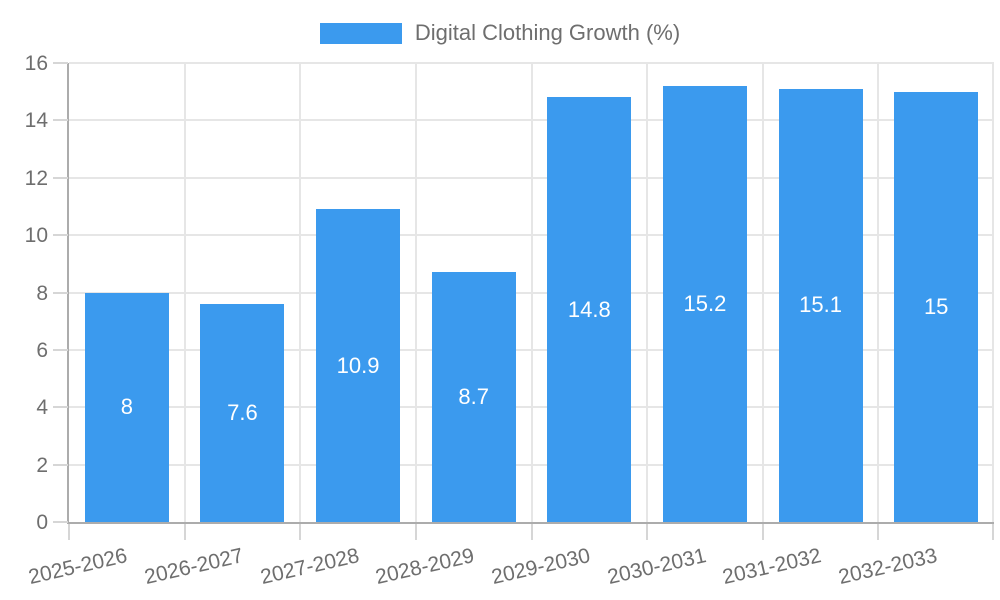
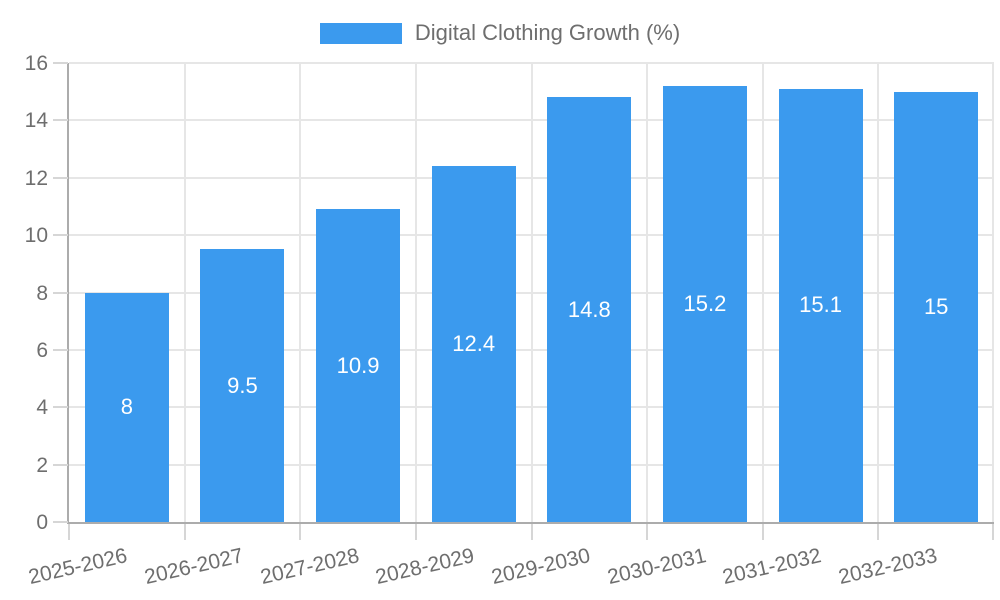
2026-2027: 7.6 -> 9.5
2028-2029: 8.7 -> 12.4
